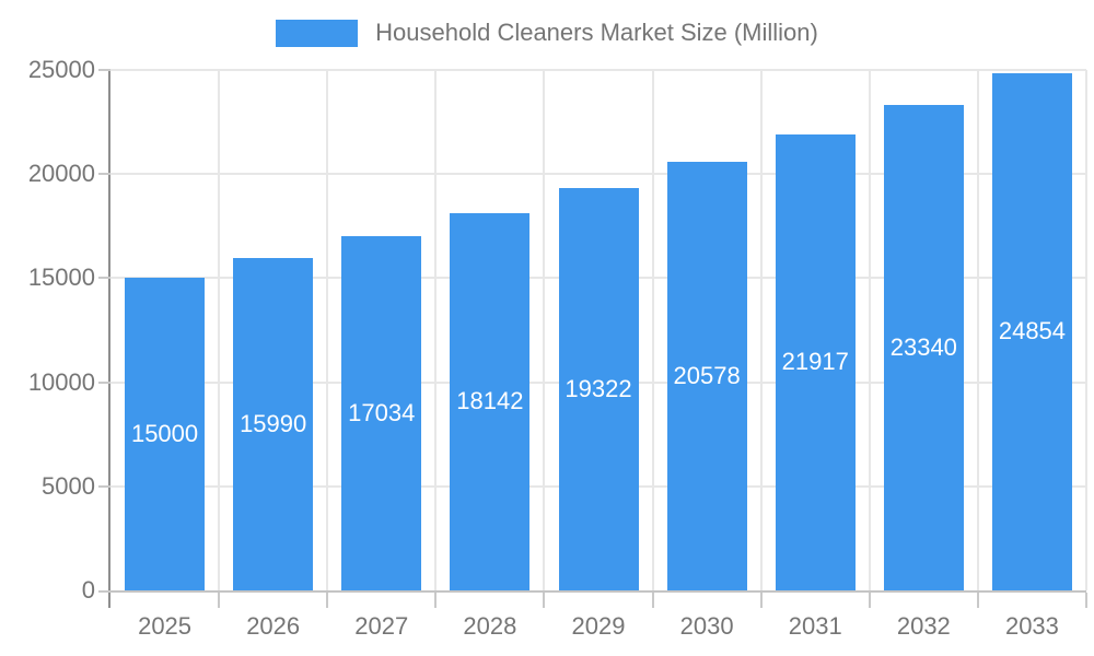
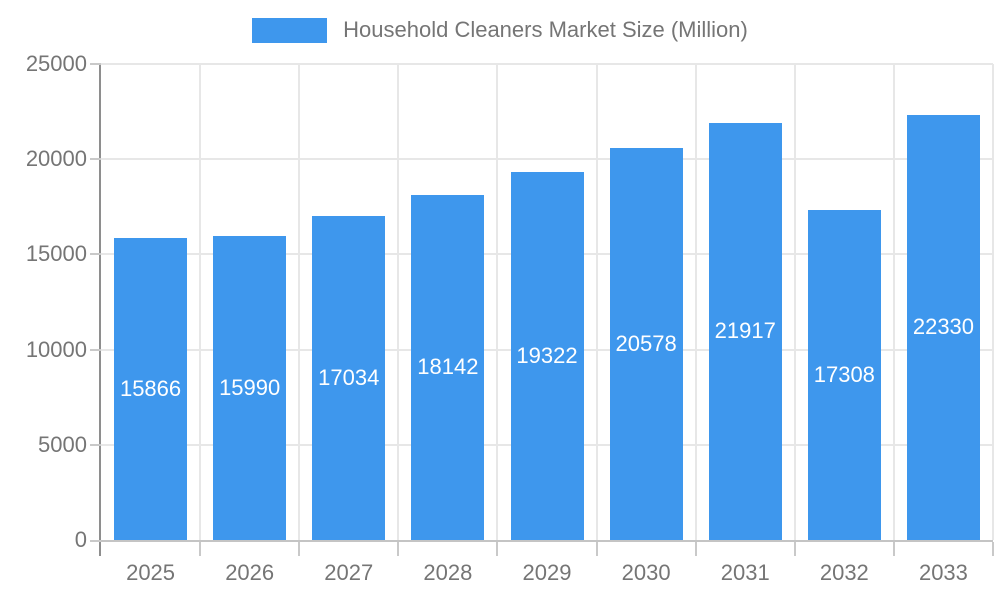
2025: 15000 -> 15866
2032: 23340 -> 17308
2033: 24854 -> 22330
